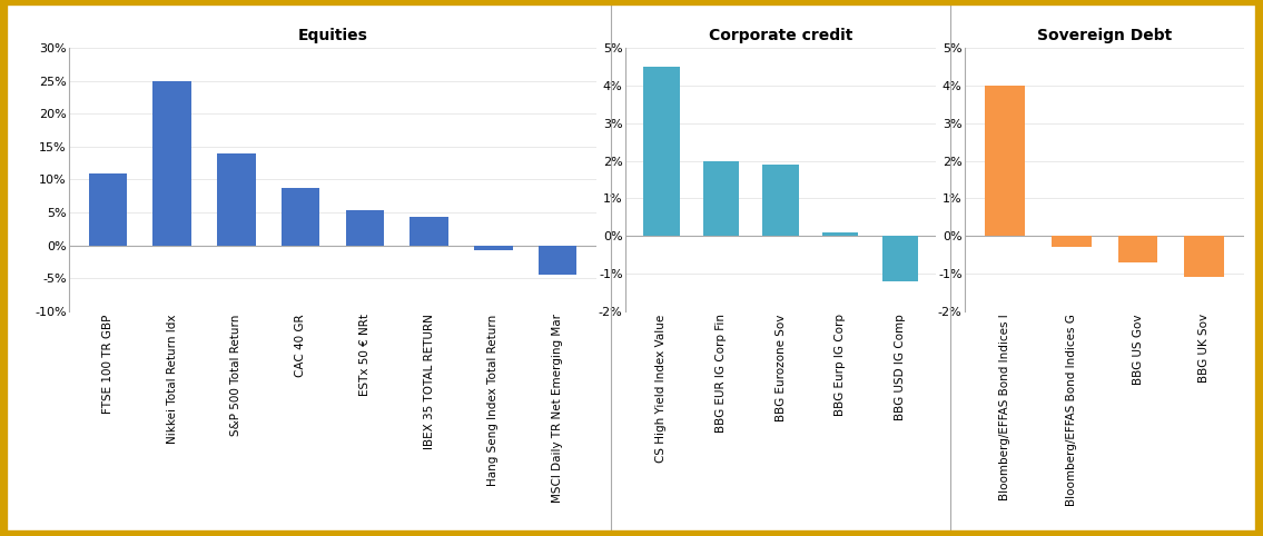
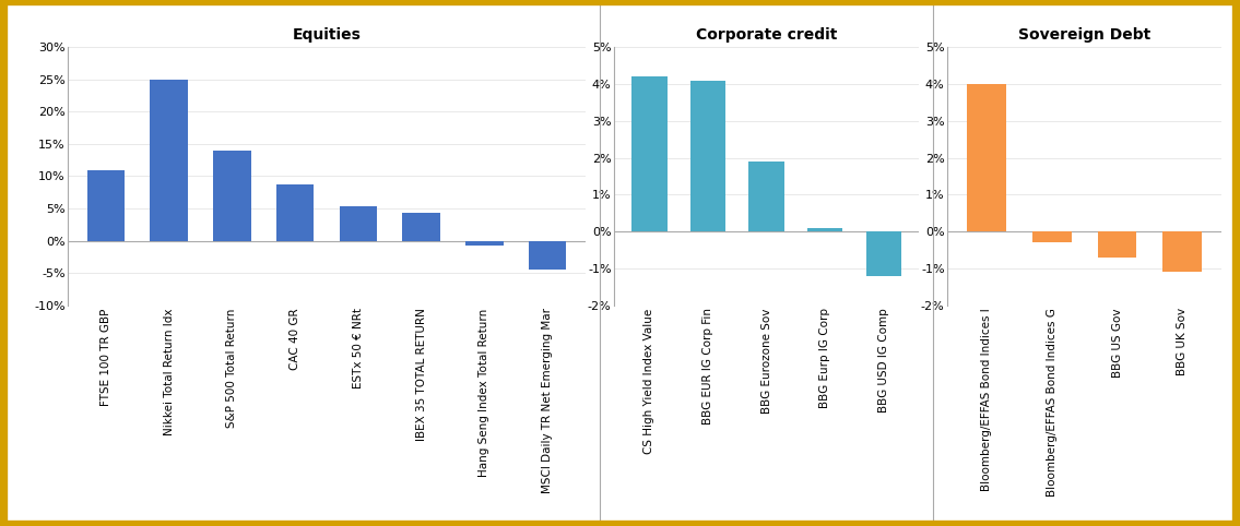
Corporate credit/CS High Yield Index Value: 4.5% -> 4.2%
Corporate credit/BBG EUR IG Corp Fin: 2.0% -> 4.1%
